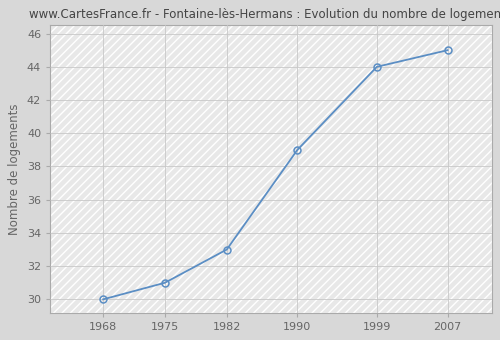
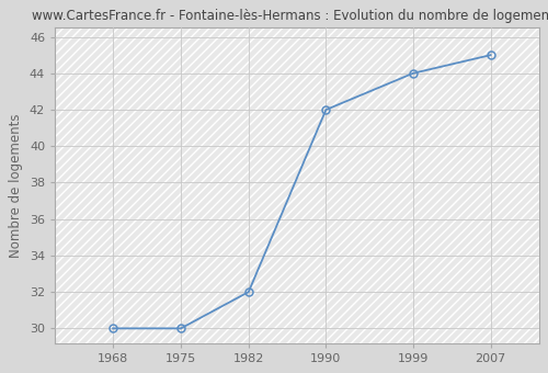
1975: 31 -> 30
1982: 33 -> 32
1990: 39 -> 42
